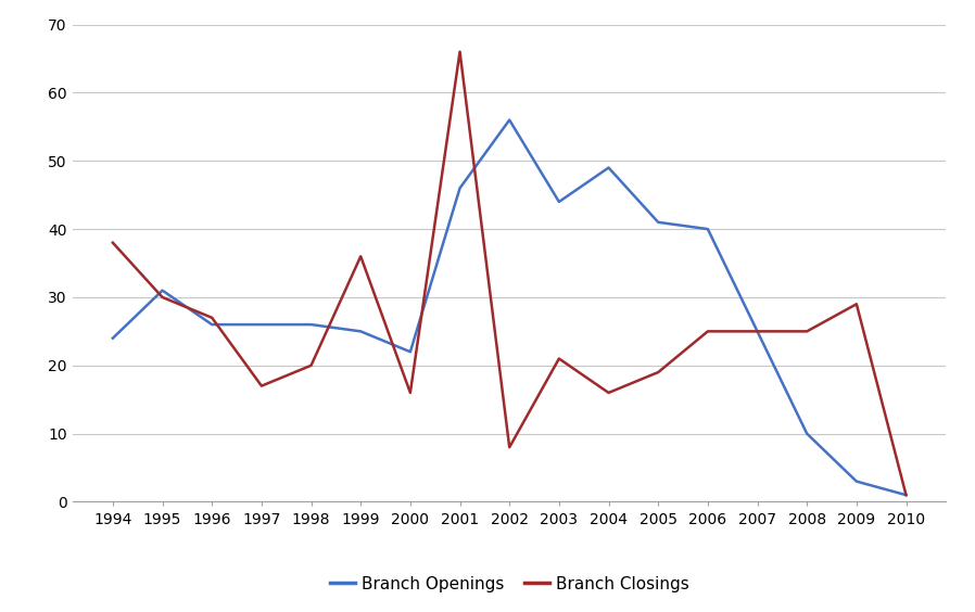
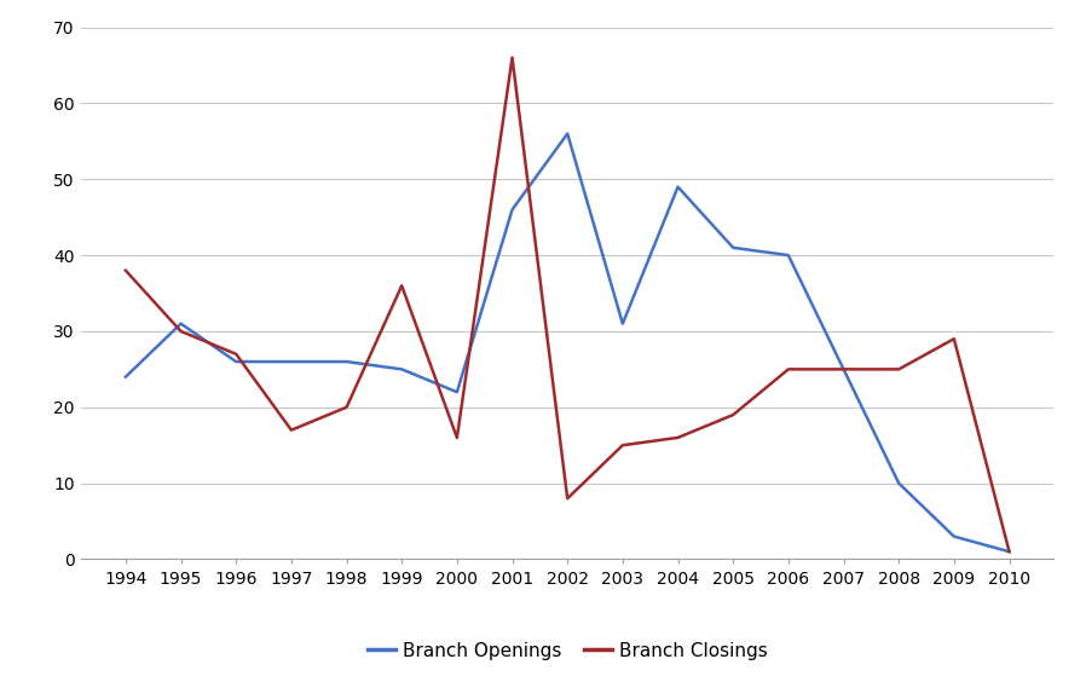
Branch Openings/2003: 44 -> 31
Branch Closings/2003: 21 -> 15
